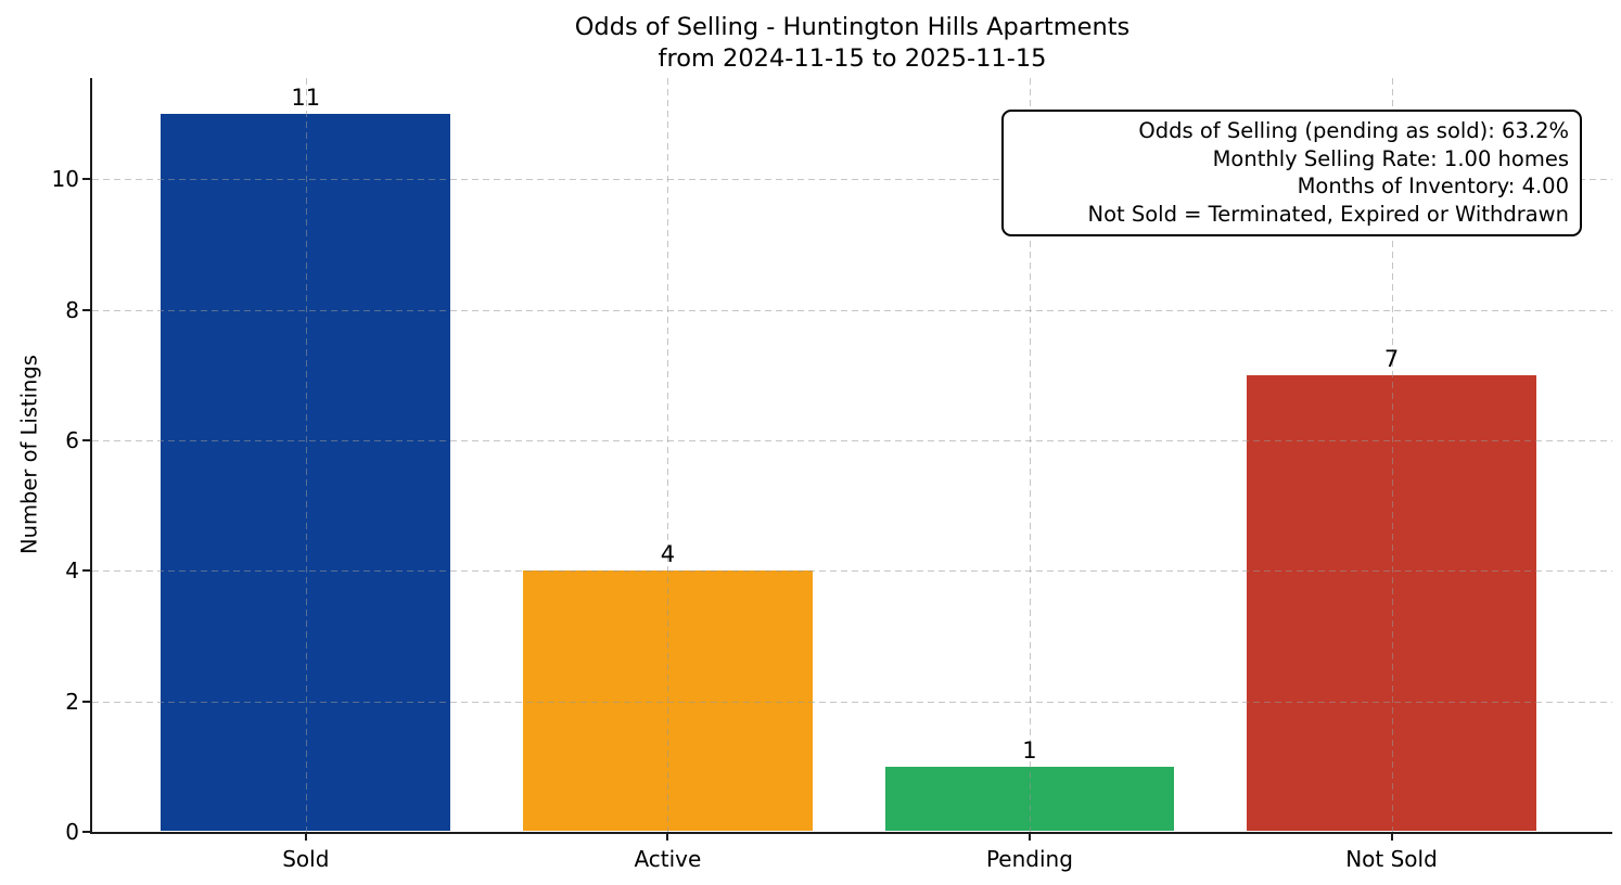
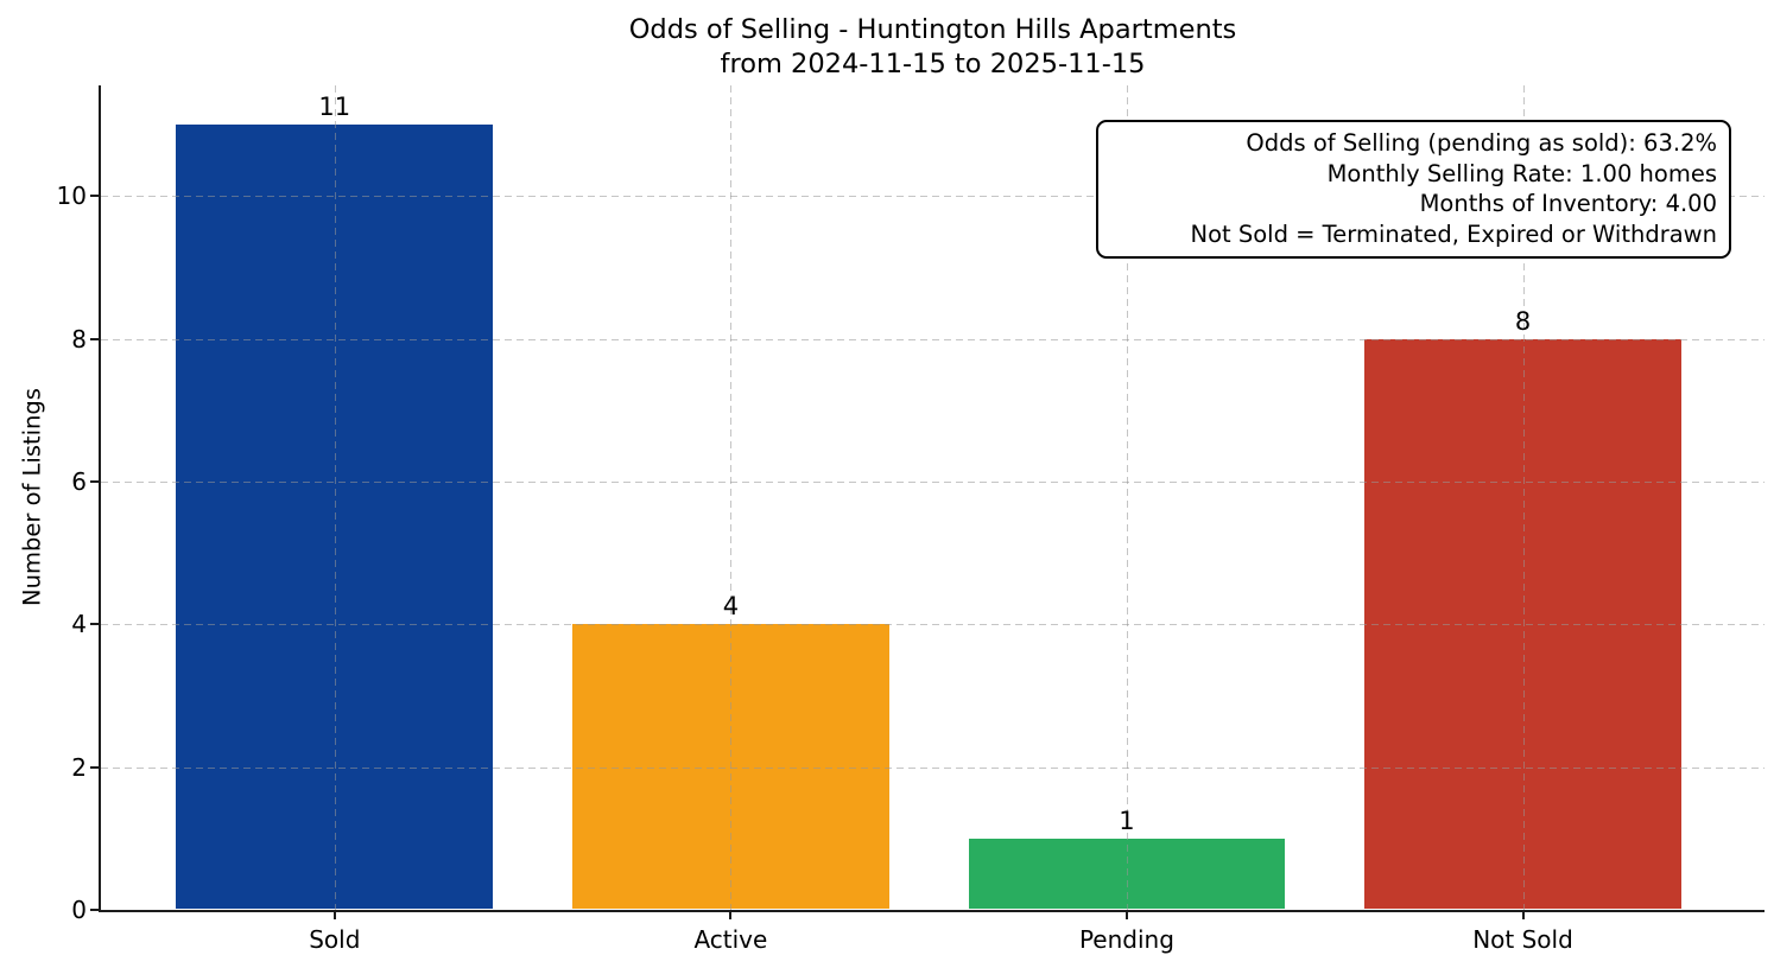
Not Sold: 7 -> 8
